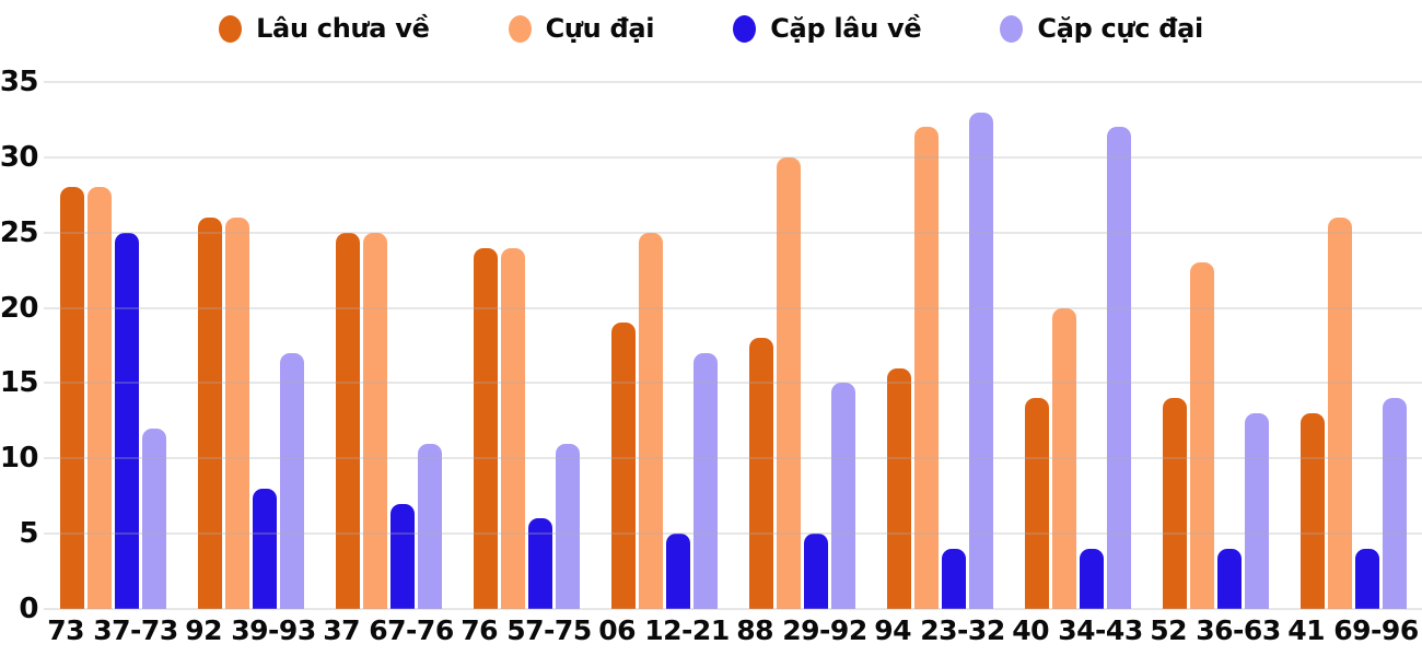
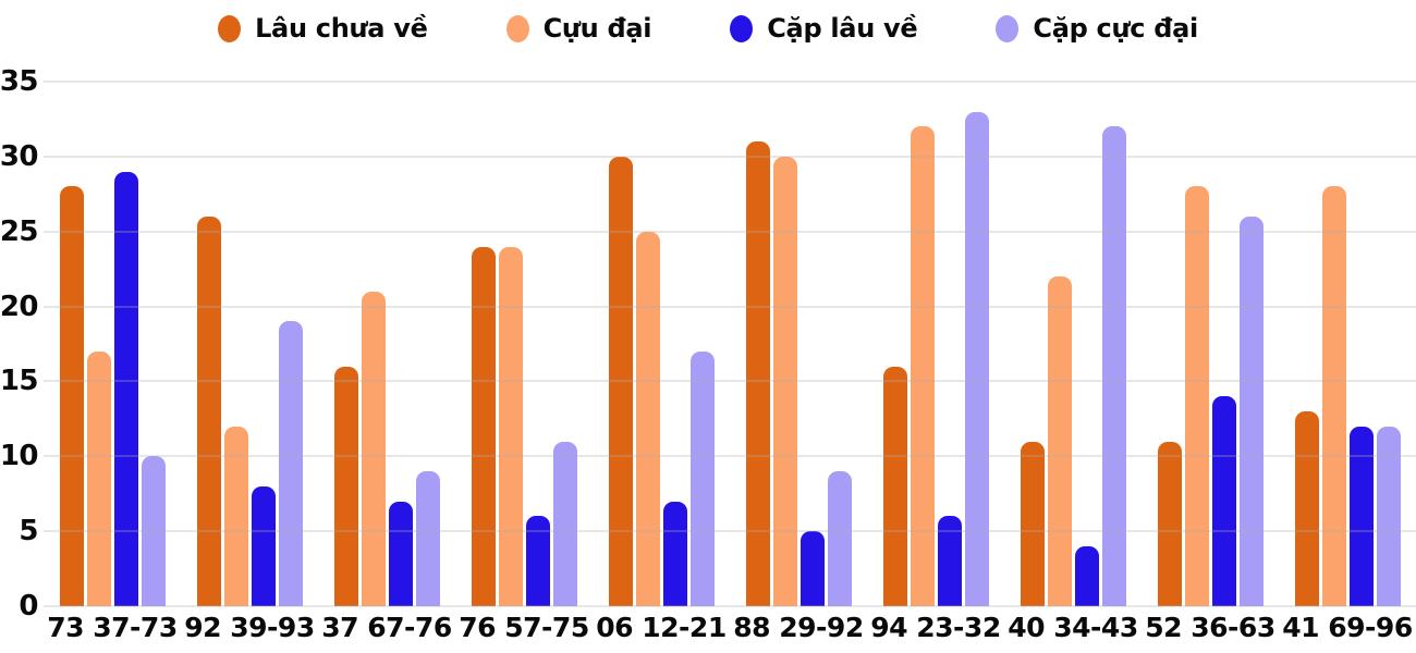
Cựu đại/73 37-73: 28 -> 17
Cặp lâu về/73 37-73: 25 -> 29
Cặp cực đại/73 37-73: 12 -> 10
Cựu đại/92 39-93: 26 -> 12
Cặp cực đại/92 39-93: 17 -> 19
Lâu chưa về/37 67-76: 25 -> 16
Cựu đại/37 67-76: 25 -> 21
Cặp cực đại/37 67-76: 11 -> 9
Lâu chưa về/06 12-21: 19 -> 30
Cặp lâu về/06 12-21: 5 -> 7
Lâu chưa về/88 29-92: 18 -> 31
Cặp cực đại/88 29-92: 15 -> 9
Cặp lâu về/94 23-32: 4 -> 6
Lâu chưa về/40 34-43: 14 -> 11
Cựu đại/40 34-43: 20 -> 22
Lâu chưa về/52 36-63: 14 -> 11
Cựu đại/52 36-63: 23 -> 28
Cặp lâu về/52 36-63: 4 -> 14
Cặp cực đại/52 36-63: 13 -> 26
Cựu đại/41 69-96: 26 -> 28
Cặp lâu về/41 69-96: 4 -> 12
Cặp cực đại/41 69-96: 14 -> 12
